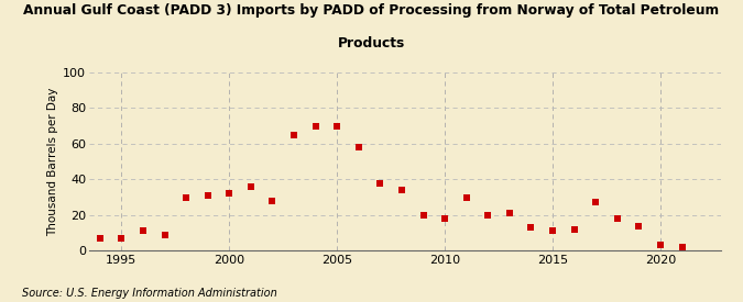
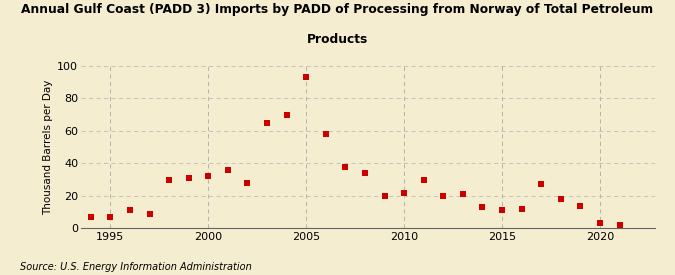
2005: 70 -> 93
2010: 18 -> 22
